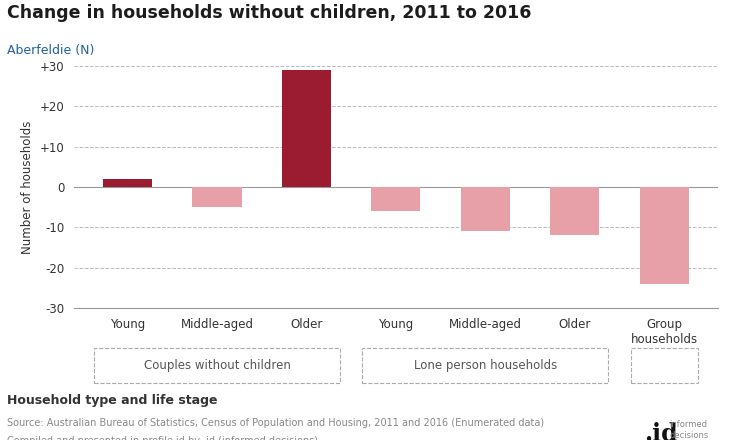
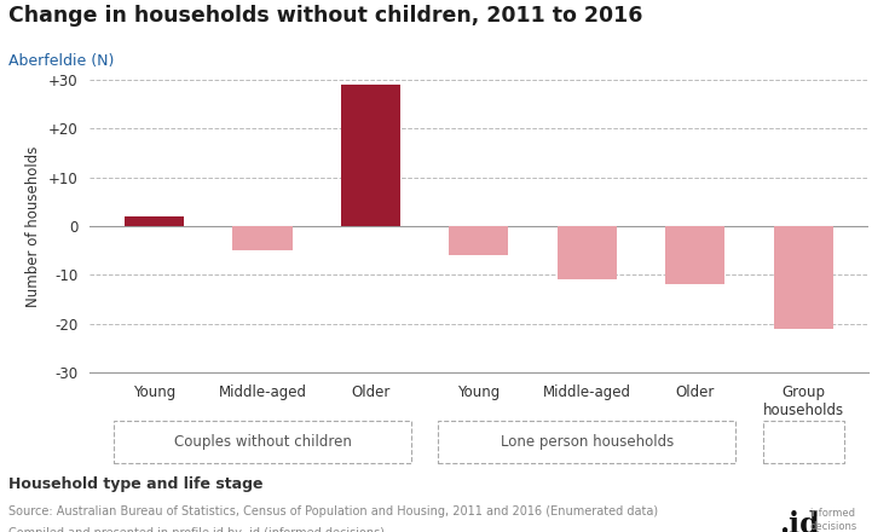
Group households: -24 -> -21
